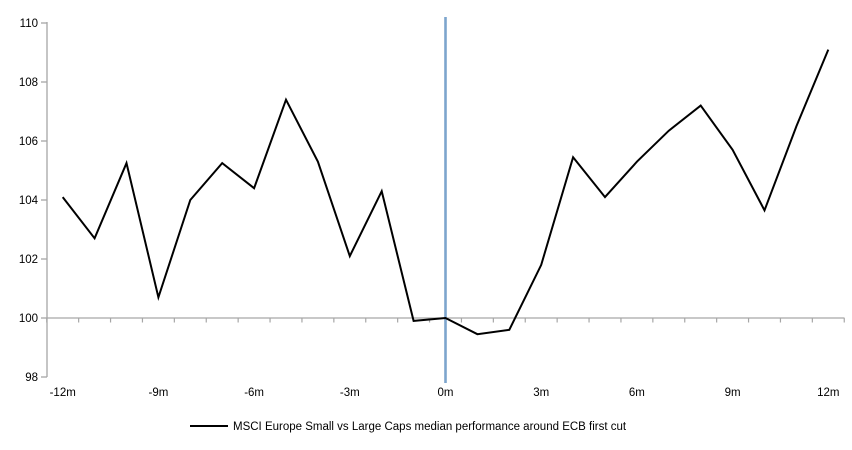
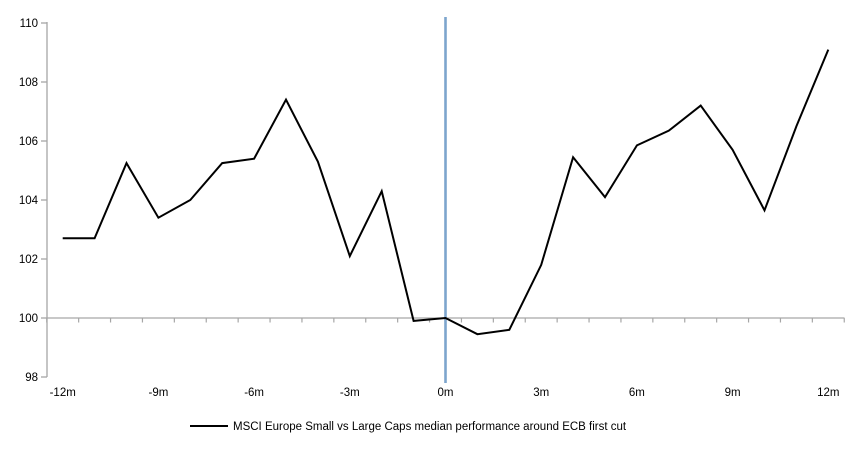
-12m: 104.1 -> 102.7
-9m: 100.7 -> 103.4
-6m: 104.4 -> 105.4
6m: 105.3 -> 105.8
